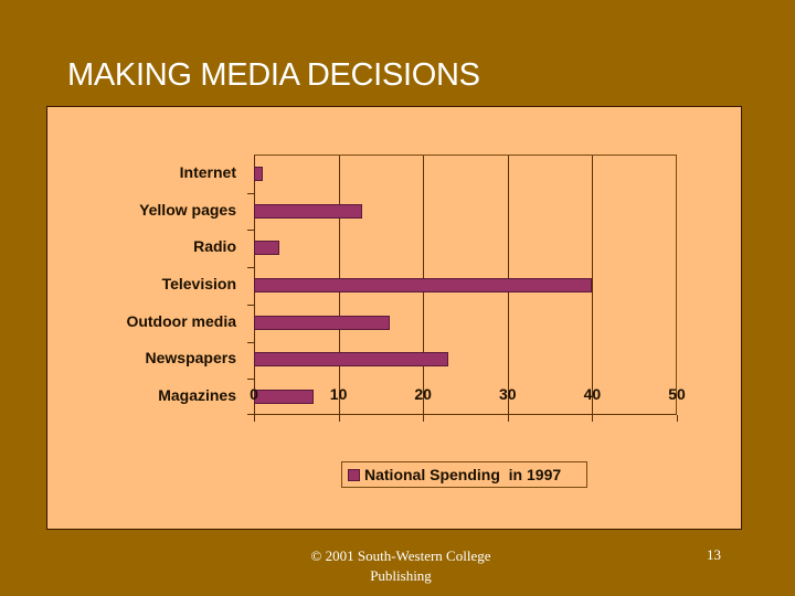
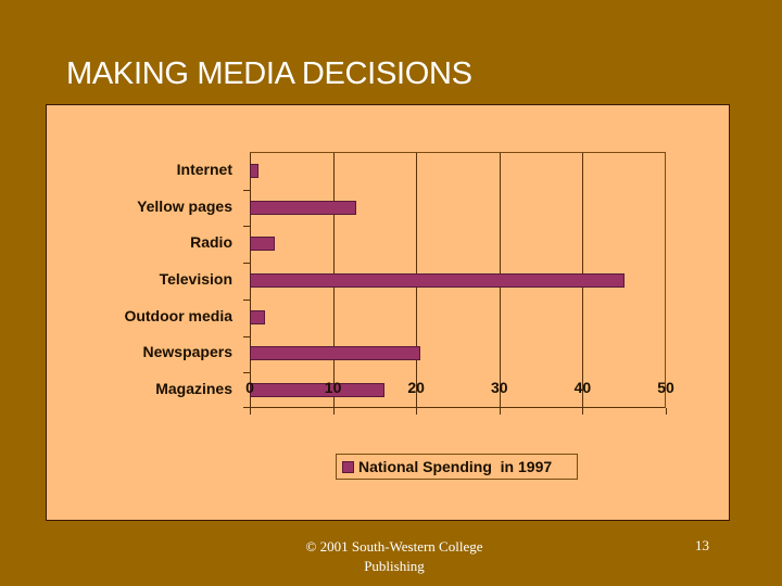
Television: 40 -> 45
Outdoor media: 16 -> 2
Newspapers: 23 -> 20
Magazines: 7 -> 16
